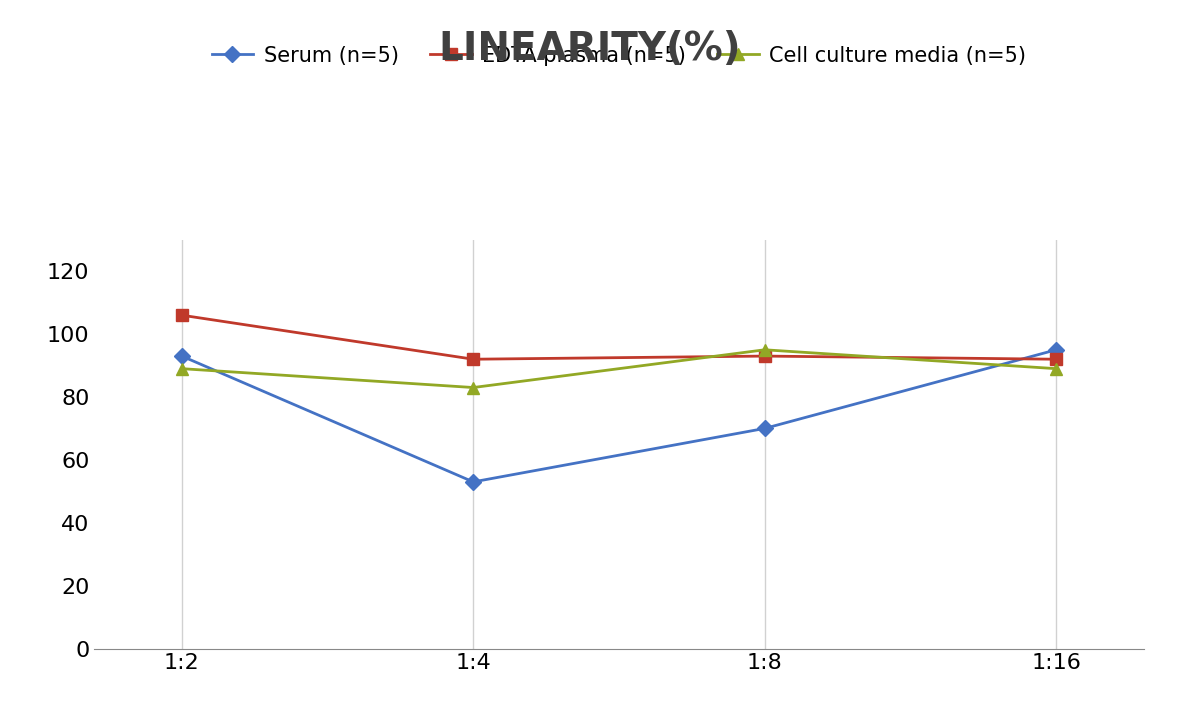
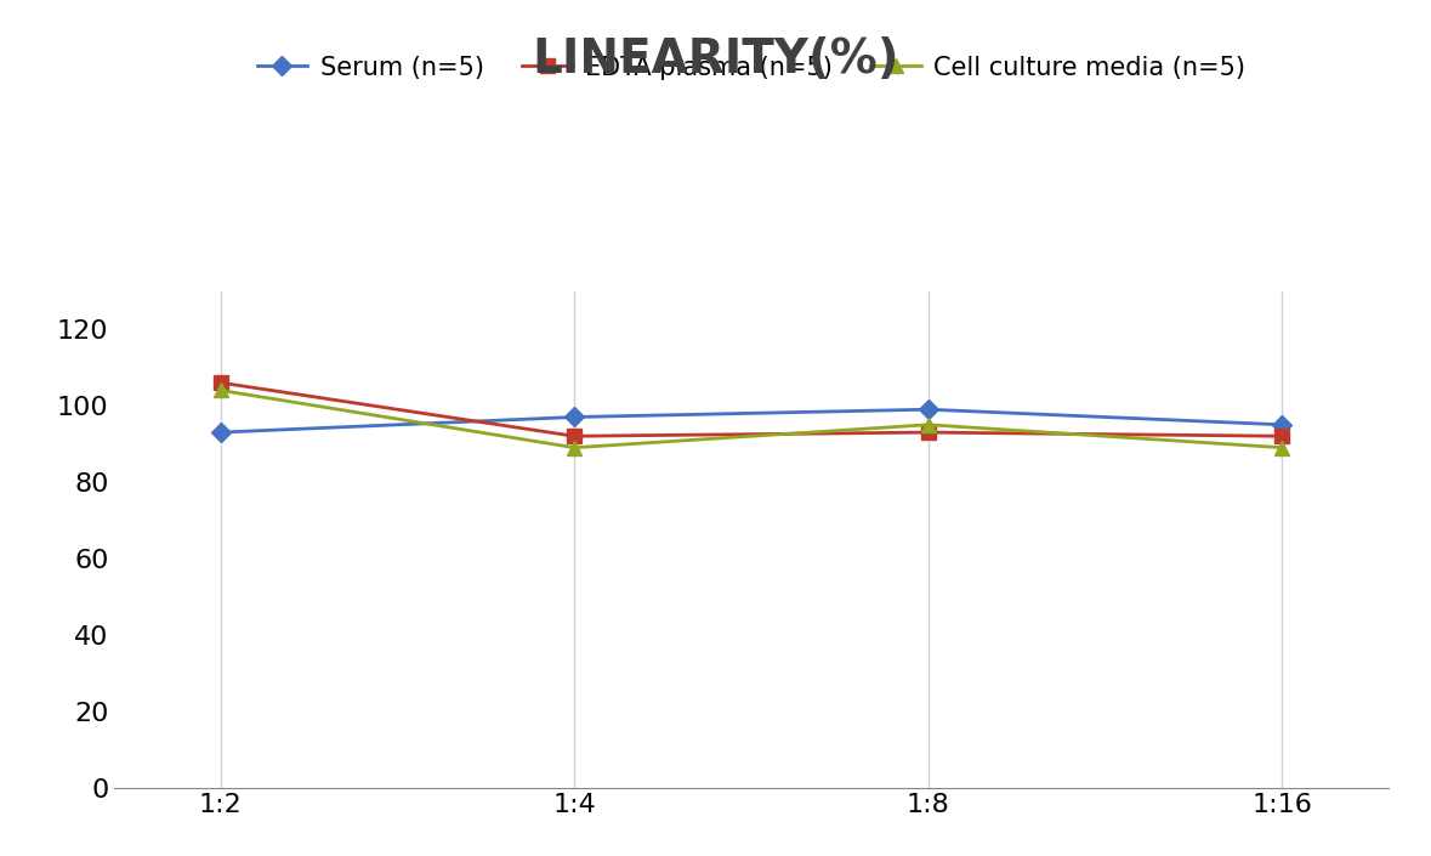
Cell culture media (n=5)/1:2: 89 -> 104
Serum (n=5)/1:4: 53 -> 97
Cell culture media (n=5)/1:4: 83 -> 89
Serum (n=5)/1:8: 70 -> 99
